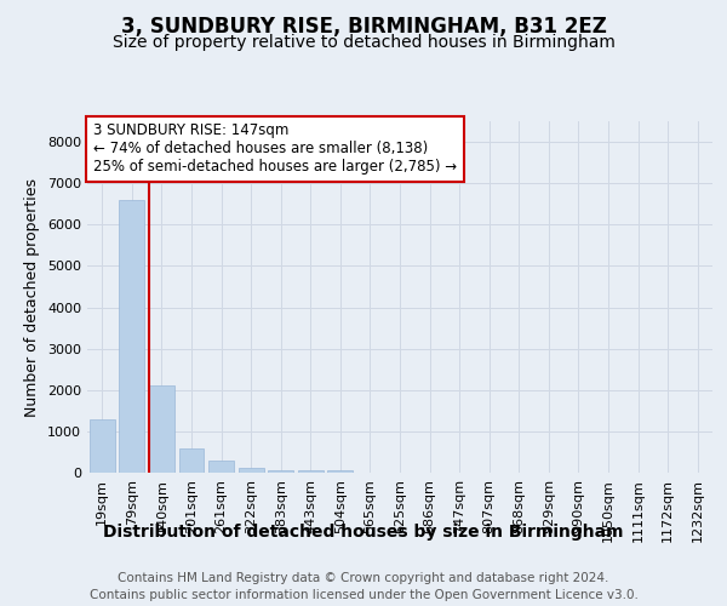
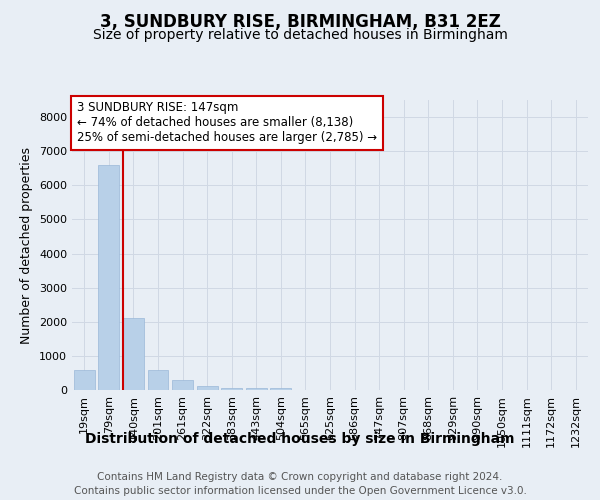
19sqm: 1300 -> 600
